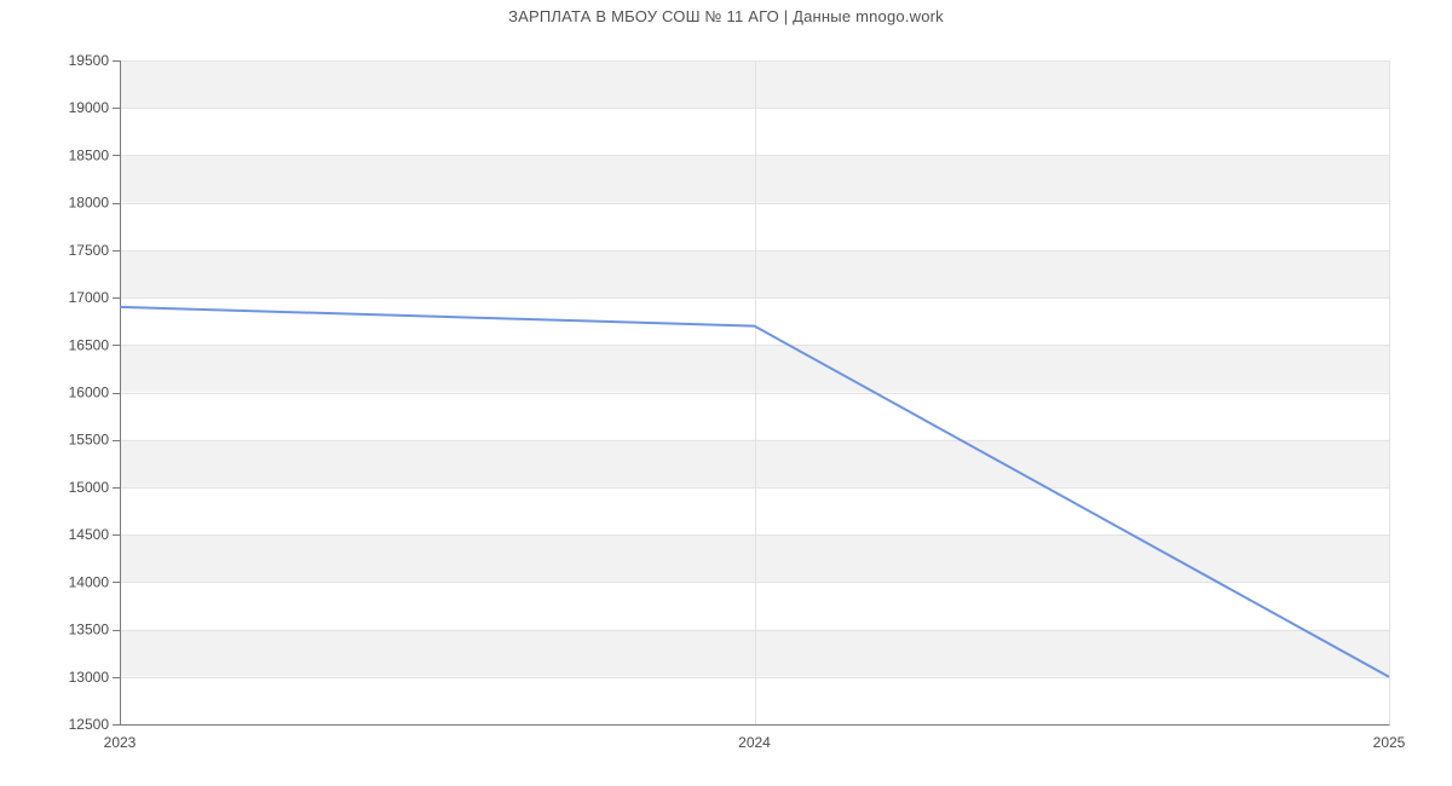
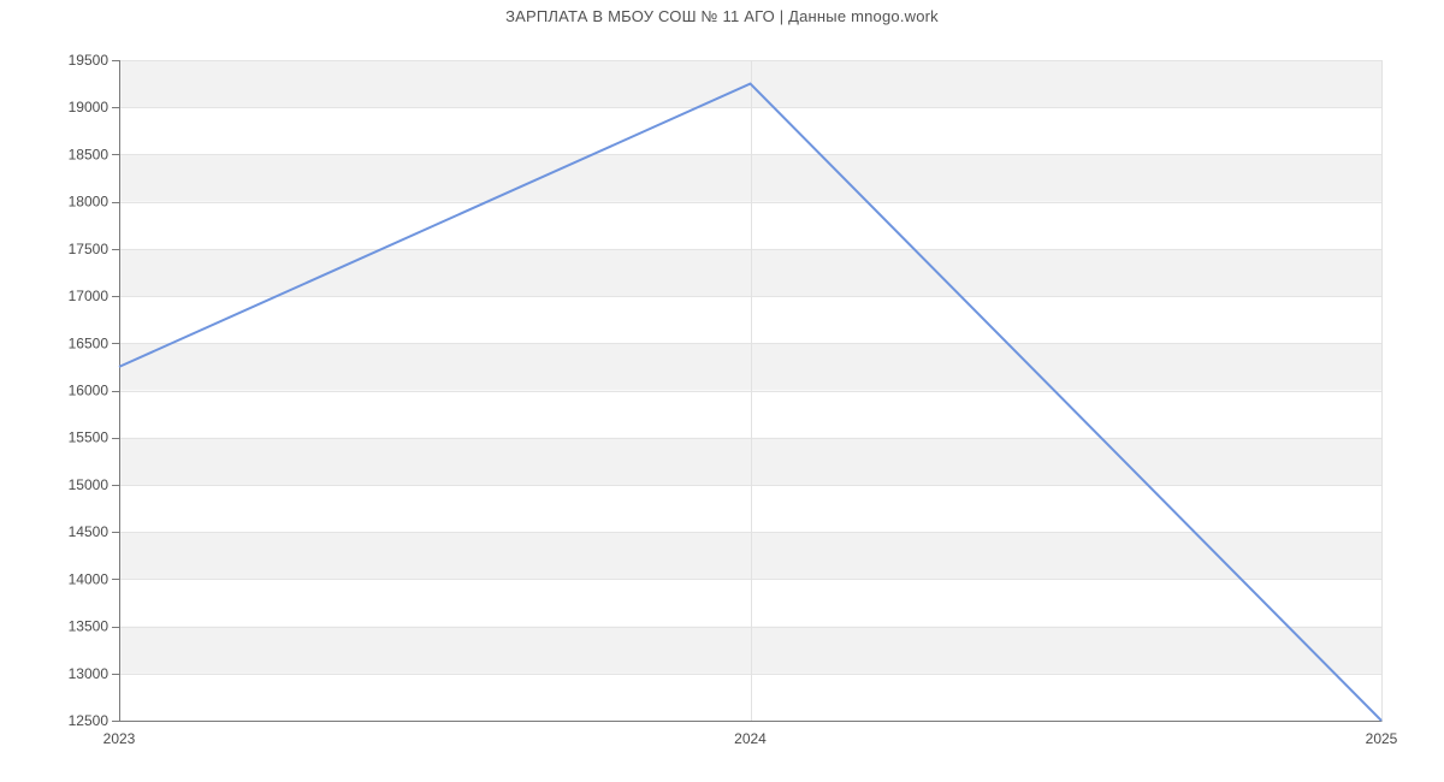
2023: 16900 -> 16200
2024: 16700 -> 19200
2025: 13000 -> 12500
